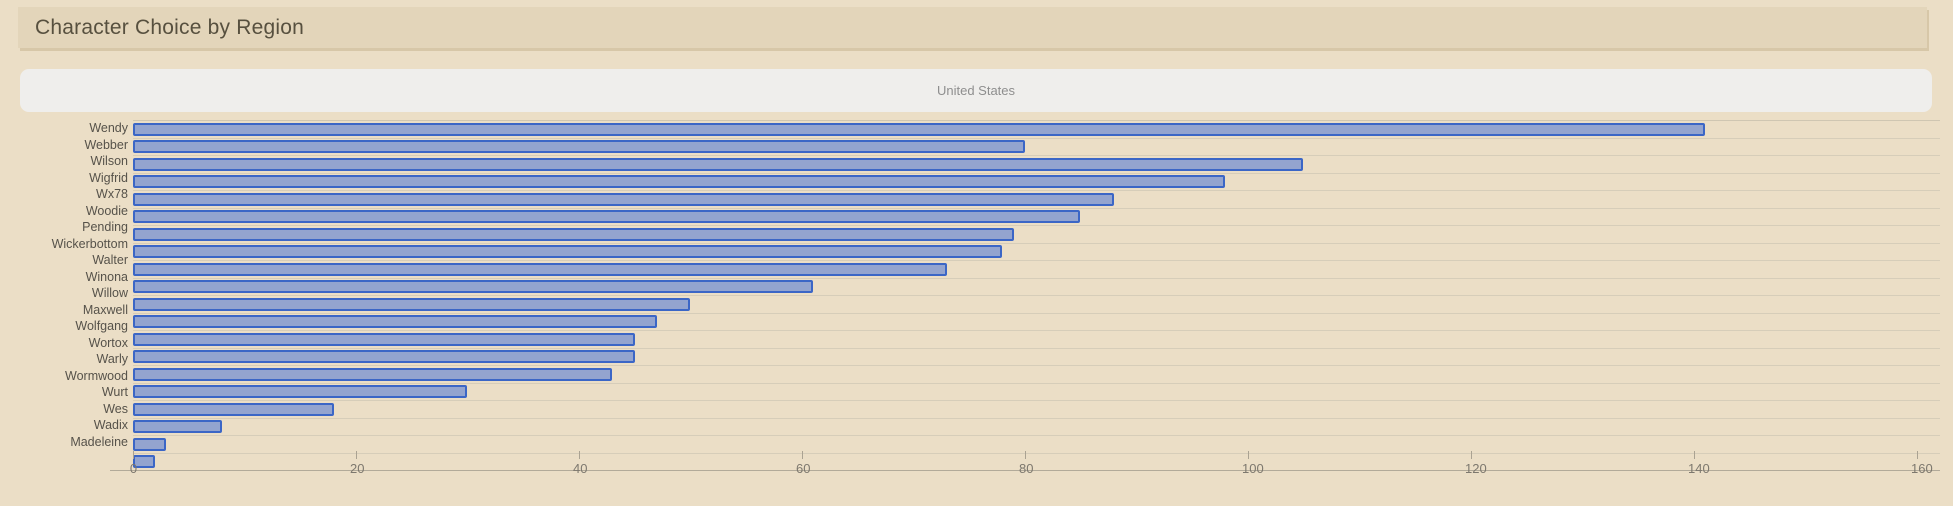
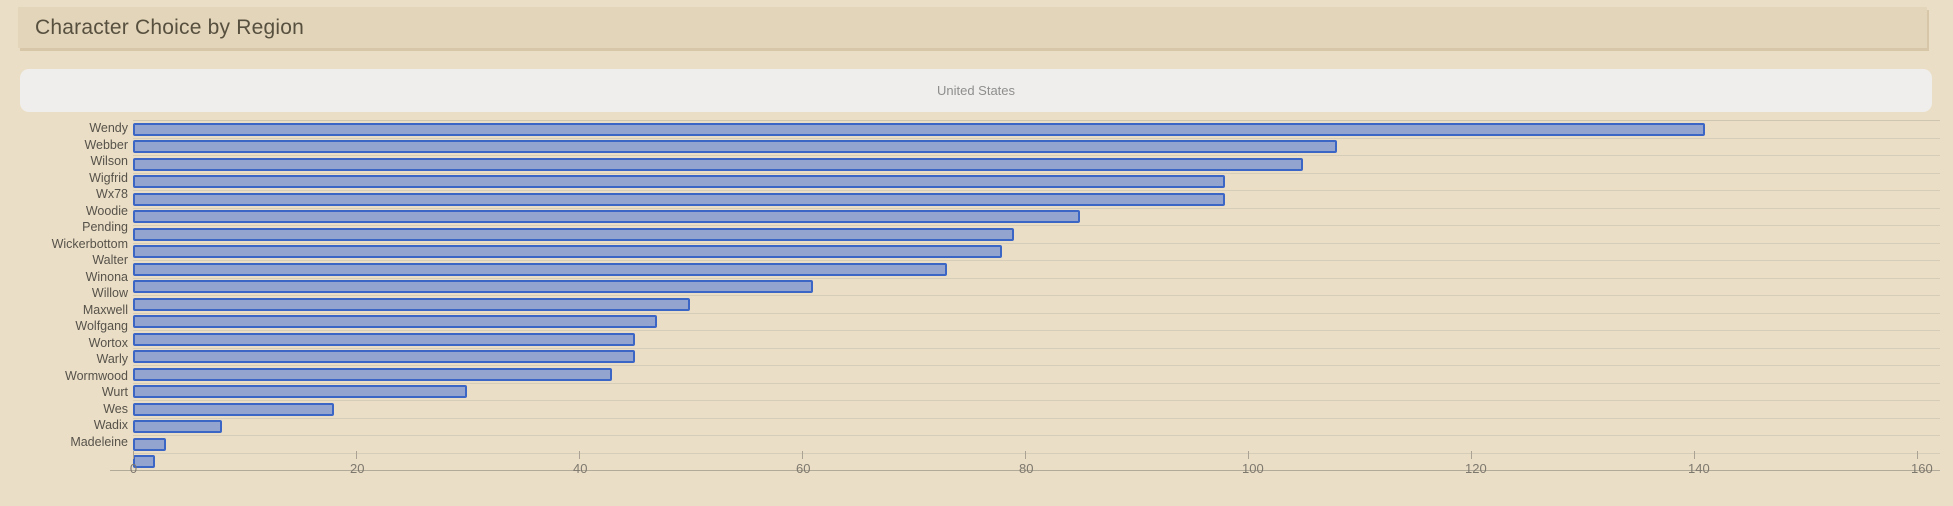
Webber: 80 -> 108
Wx78: 88 -> 98
